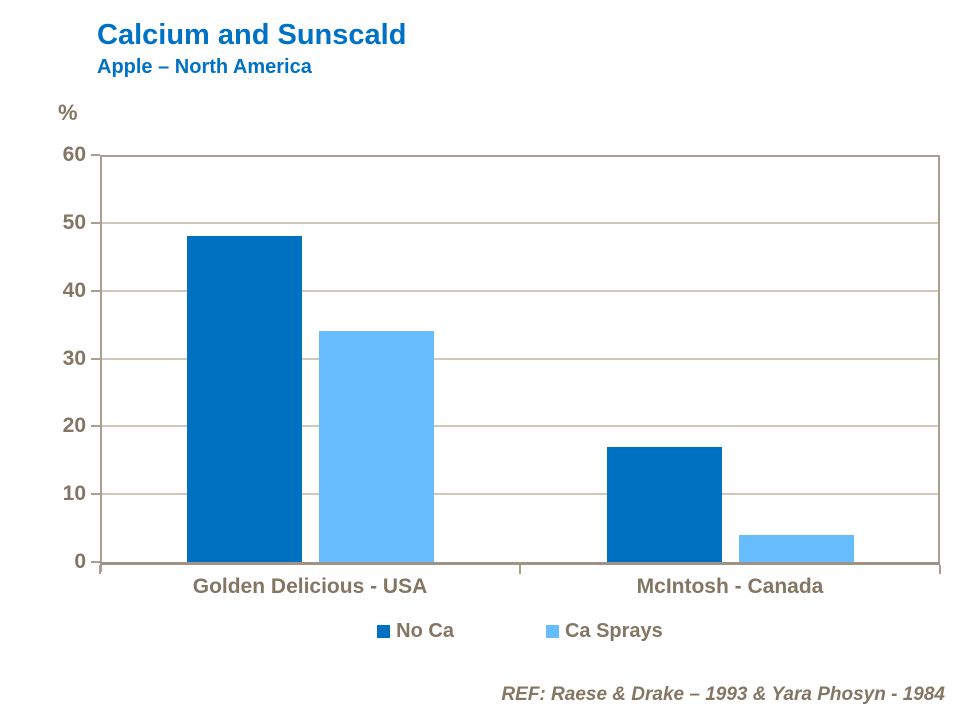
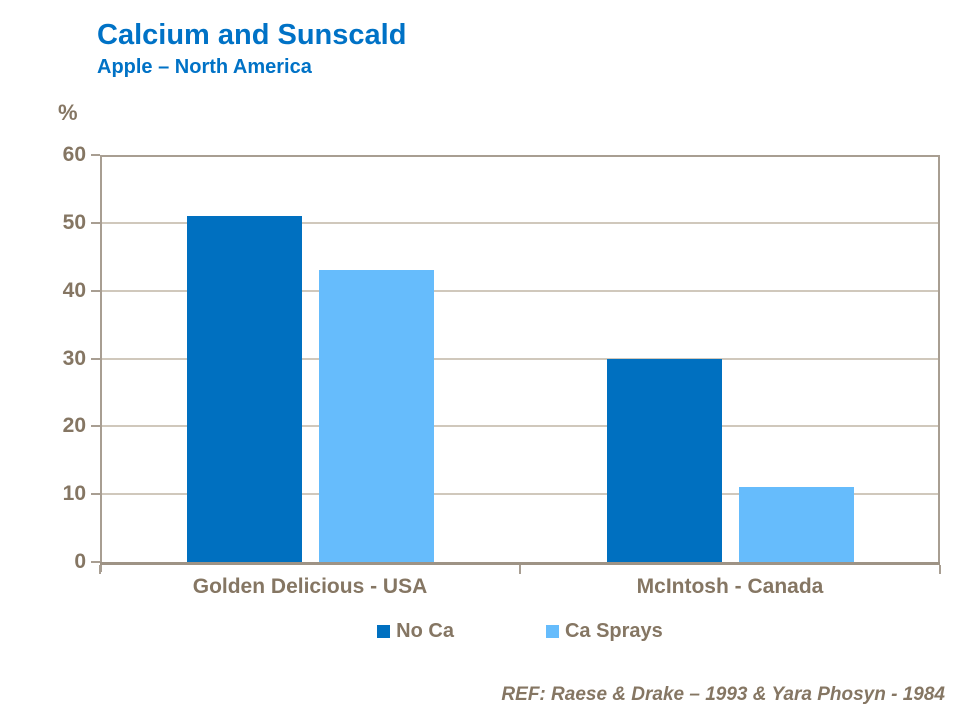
No Ca/Golden Delicious - USA: 48 -> 51
Ca Sprays/Golden Delicious - USA: 34 -> 43
No Ca/McIntosh - Canada: 17 -> 30
Ca Sprays/McIntosh - Canada: 4 -> 11
